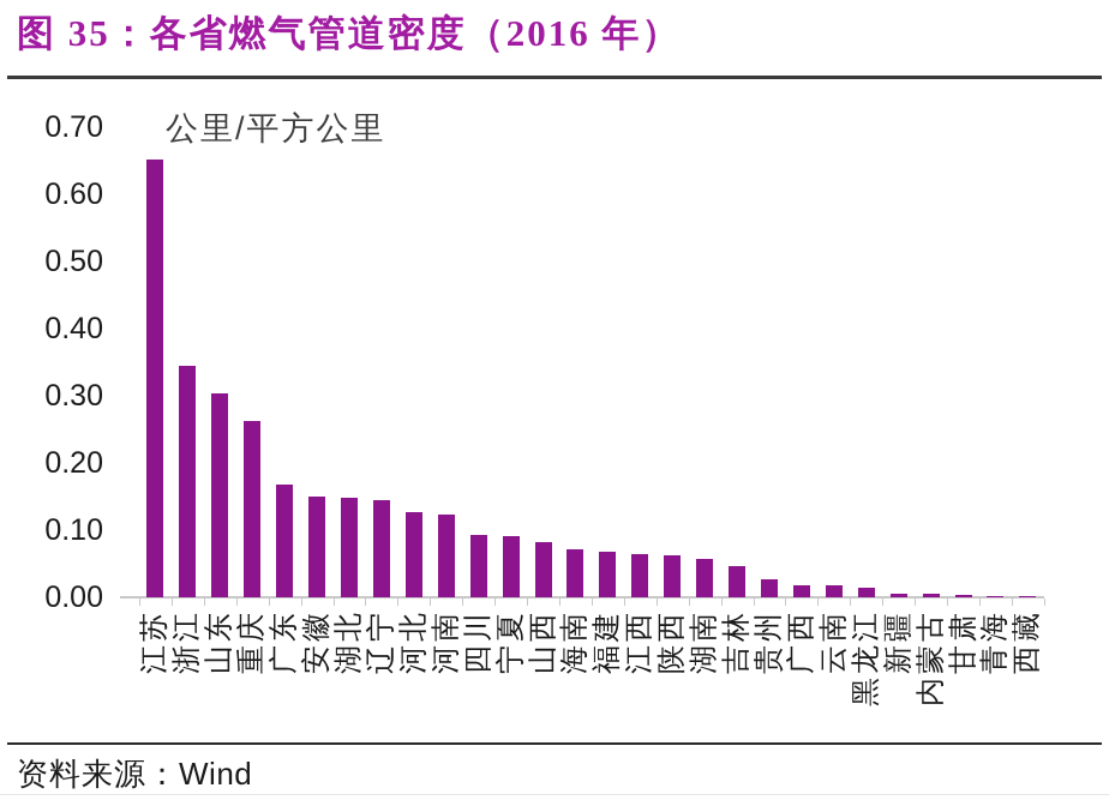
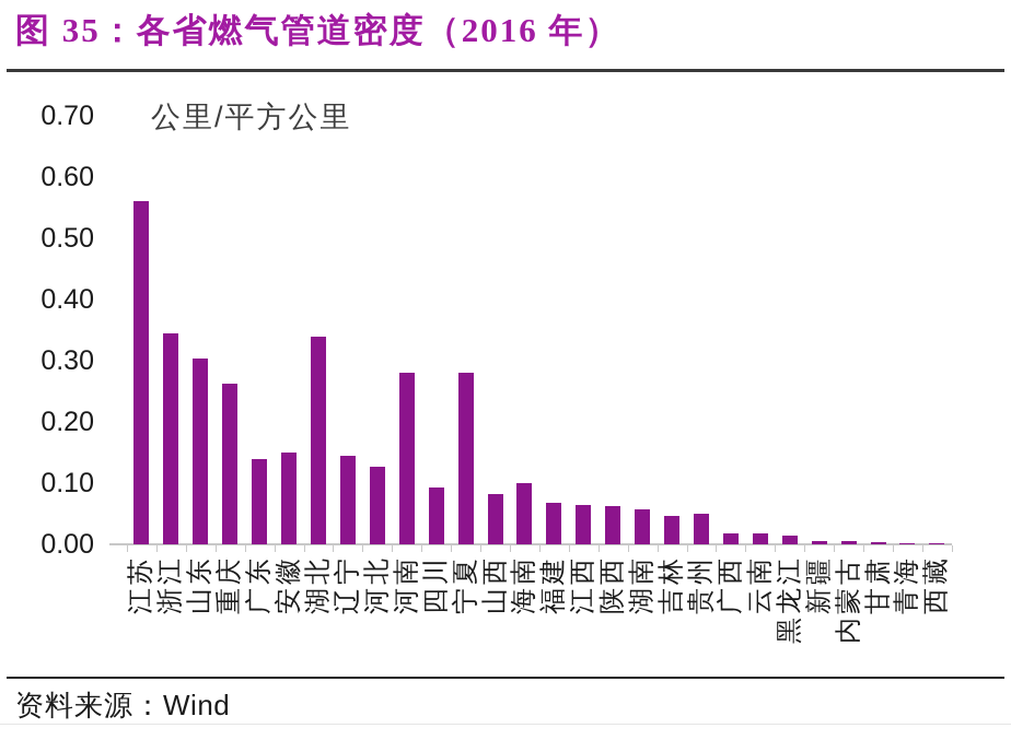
江苏: 0.65 -> 0.56
广东: 0.17 -> 0.14
湖北: 0.15 -> 0.34
河南: 0.12 -> 0.28
宁夏: 0.09 -> 0.28
海南: 0.07 -> 0.10
贵州: 0.03 -> 0.05
